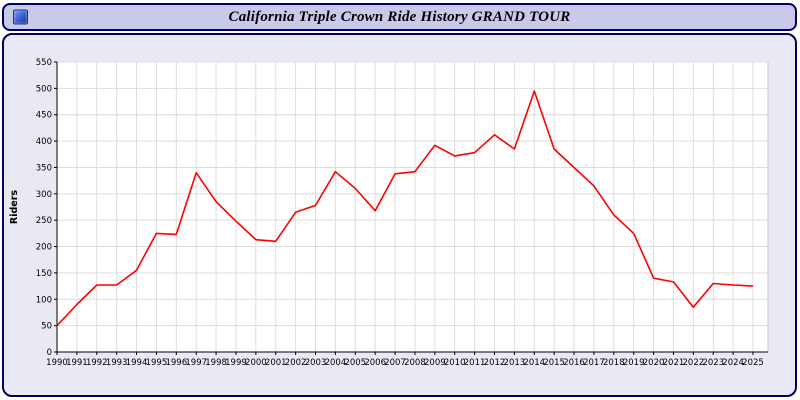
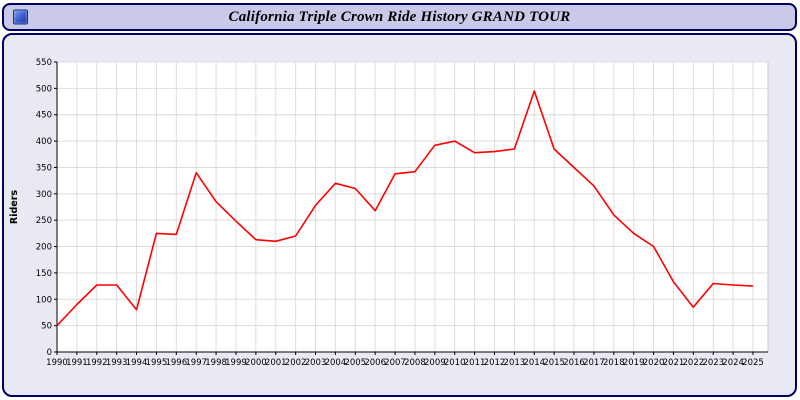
1994: 160 -> 80
2002: 260 -> 220
2004: 340 -> 320
2010: 370 -> 400
2012: 410 -> 380
2020: 140 -> 200
